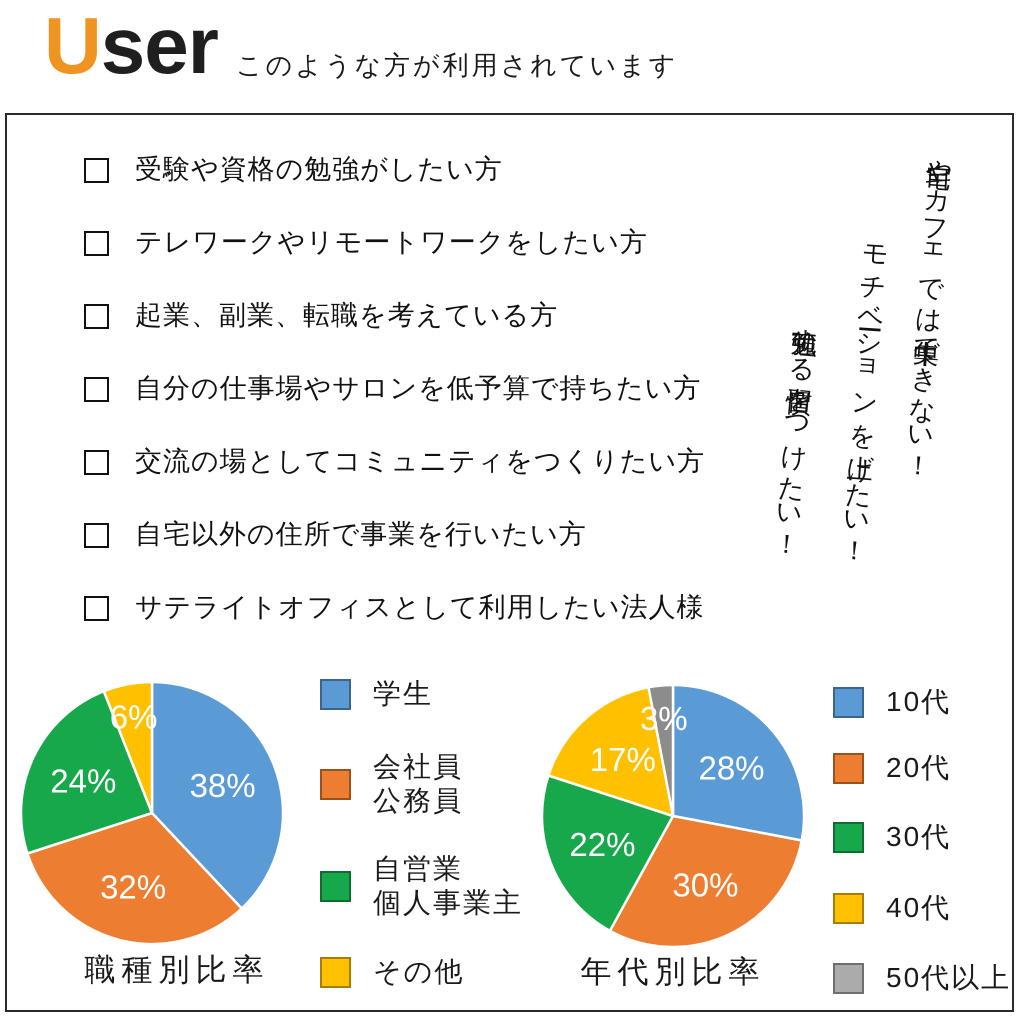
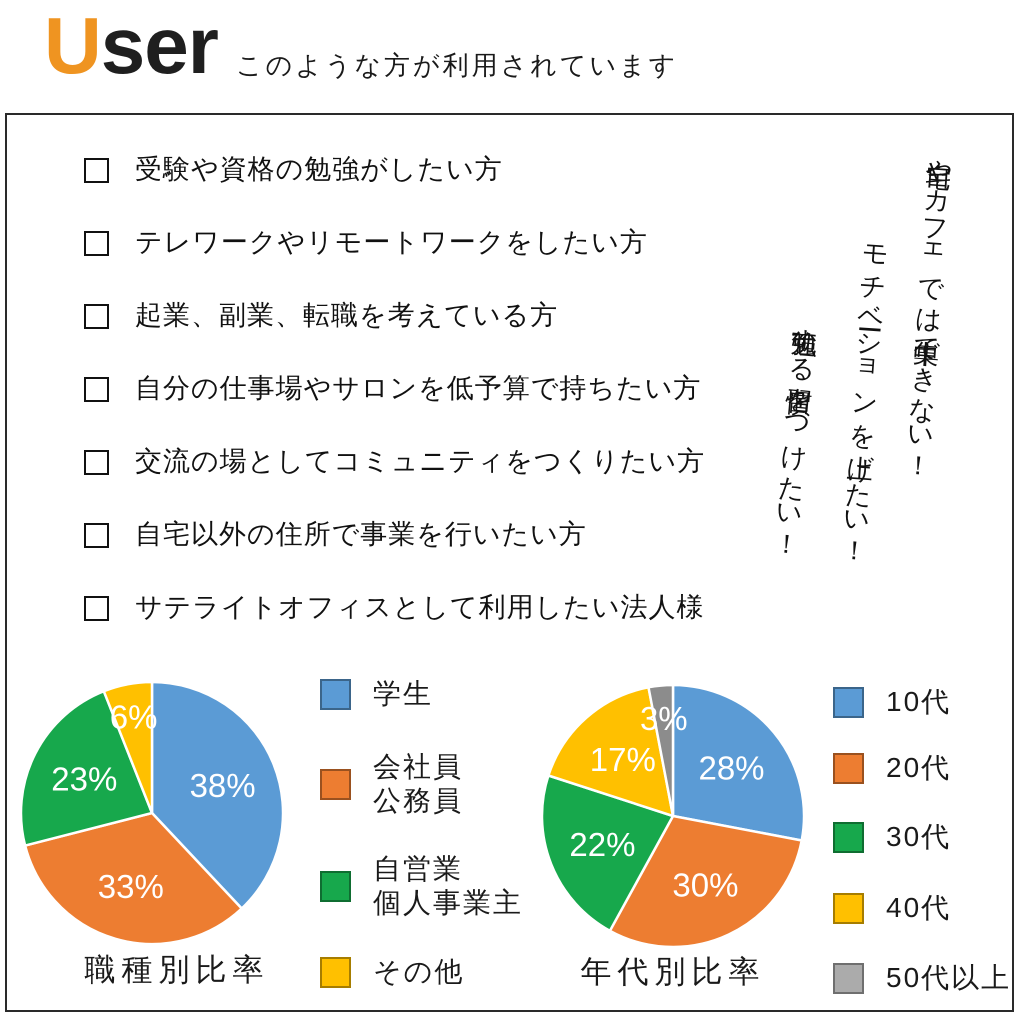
職種別比率/会社員 公務員: 32% -> 33%
職種別比率/自営業 個人事業主: 24% -> 23%
